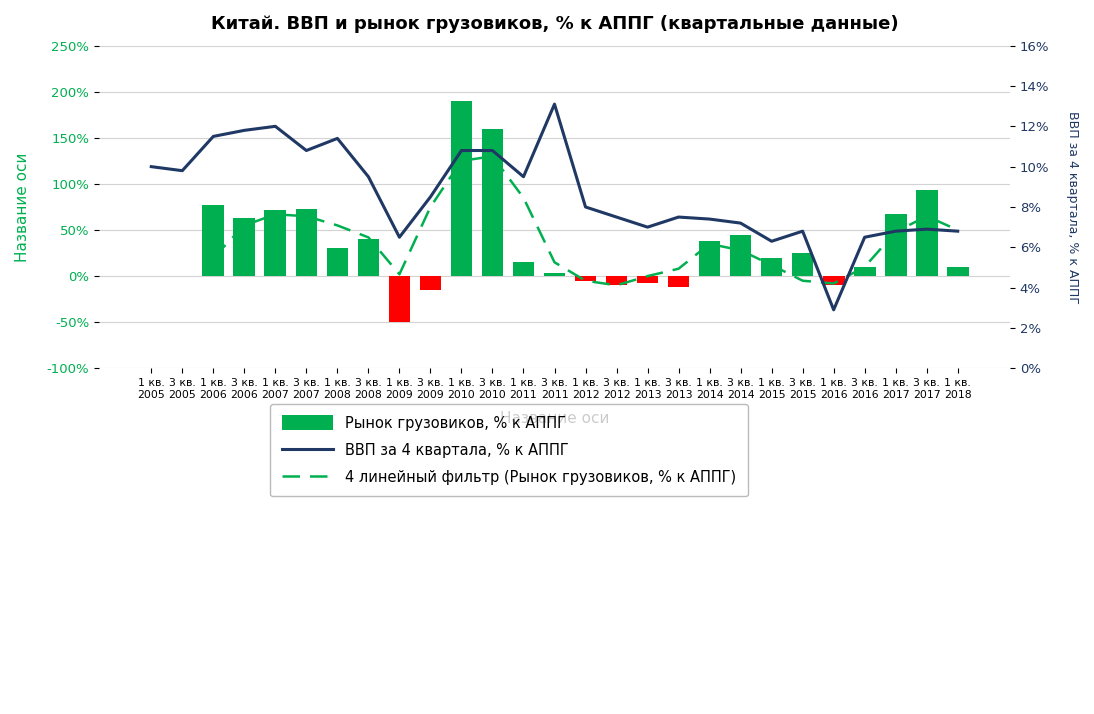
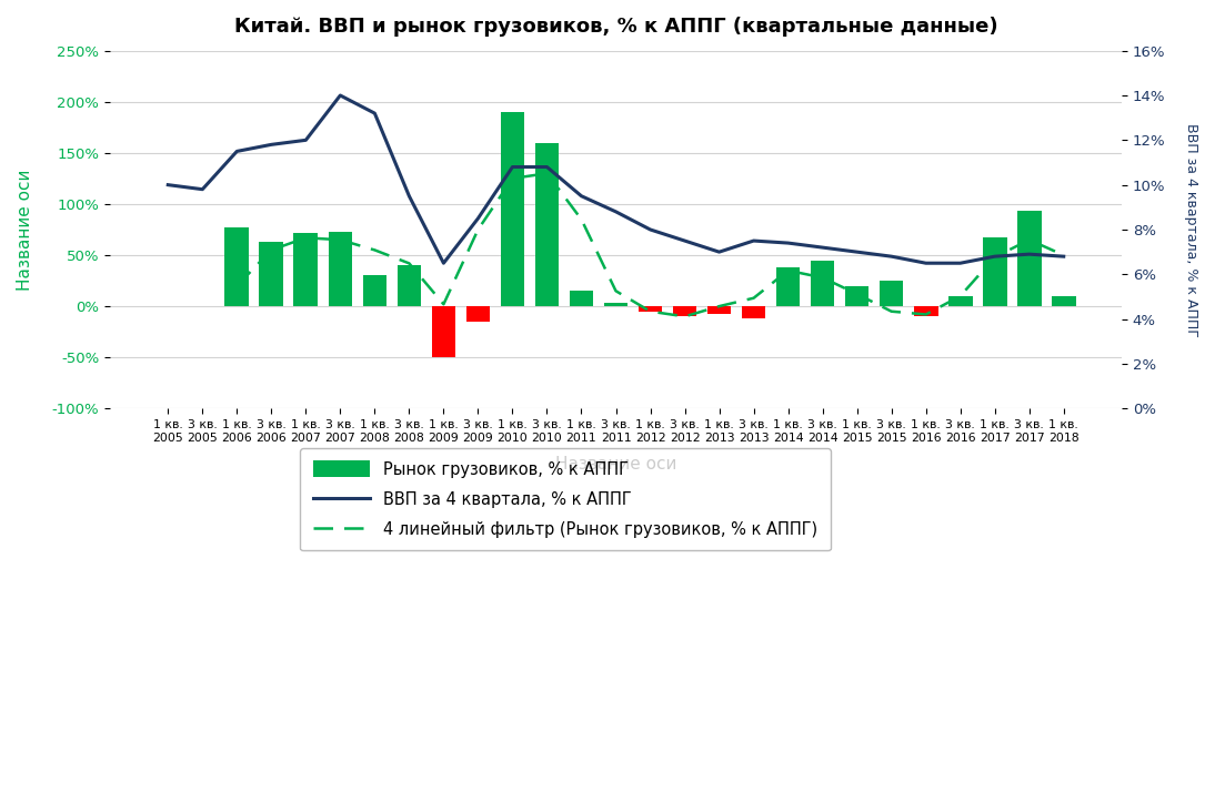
ВВП за 4 квартала, % к АППГ/3 кв. 2007: 10.8% -> 14.0%
ВВП за 4 квартала, % к АППГ/1 кв. 2008: 11.4% -> 13.2%
ВВП за 4 квартала, % к АППГ/3 кв. 2011: 13.1% -> 8.8%
ВВП за 4 квартала, % к АППГ/1 кв. 2015: 6.3% -> 7.0%
ВВП за 4 квартала, % к АППГ/1 кв. 2016: 2.9% -> 6.5%
